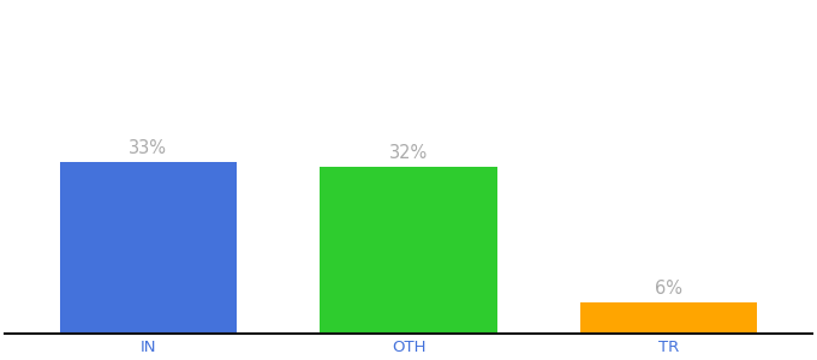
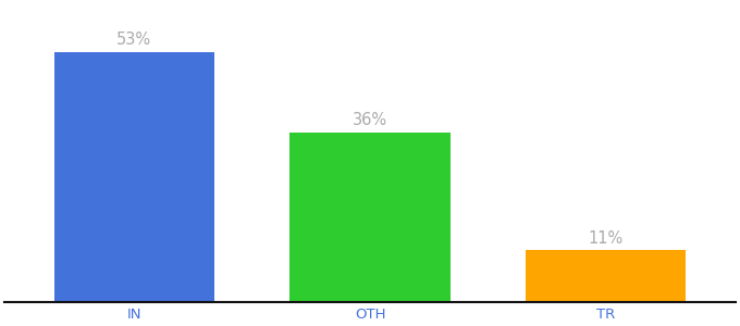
IN: 33% -> 53%
OTH: 32% -> 36%
TR: 6% -> 11%
